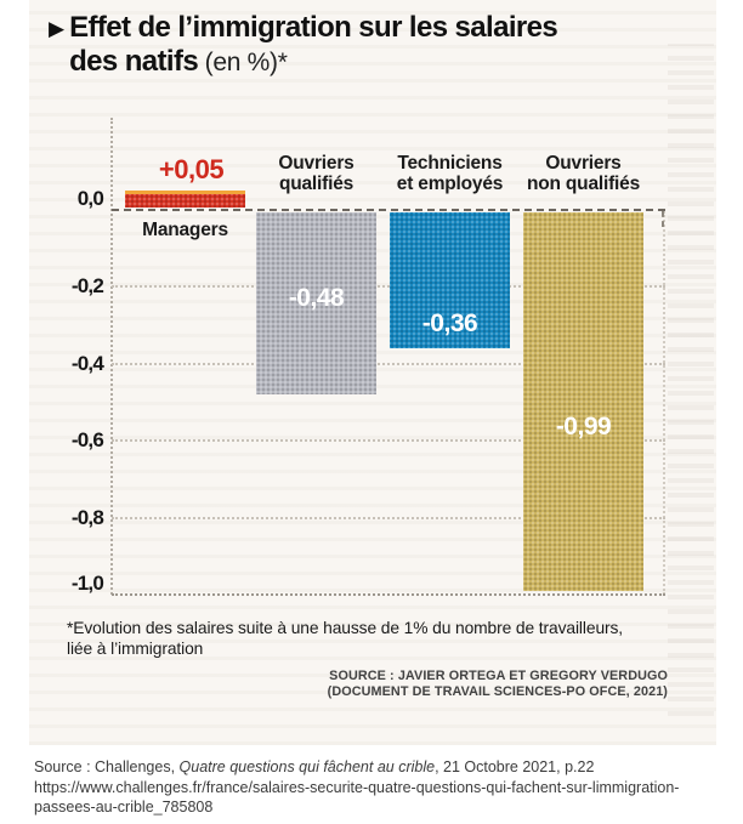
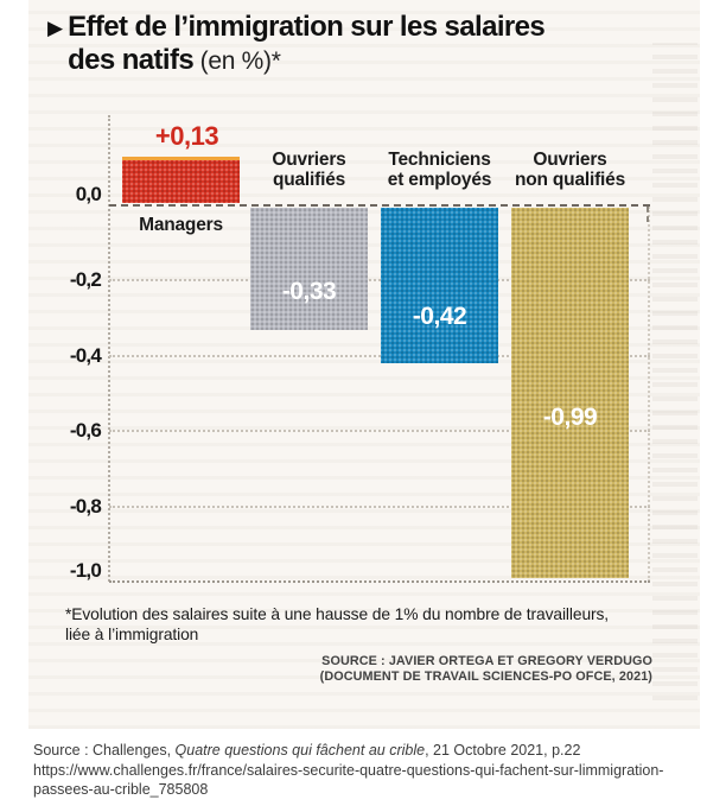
Managers: +0,05 -> +0,13
Ouvriers qualifiés: -0,48 -> -0,33
Techniciens et employés: -0,36 -> -0,42
